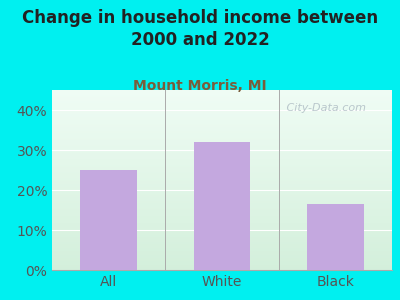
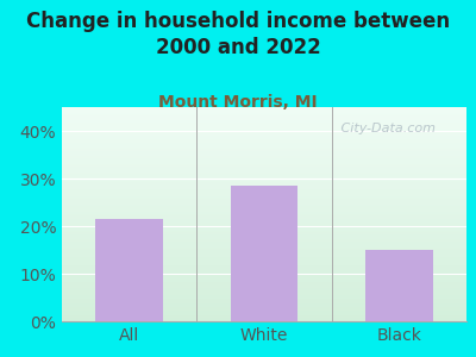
All: 25.0% -> 21.5%
White: 32.0% -> 28.5%
Black: 16.5% -> 15.0%
